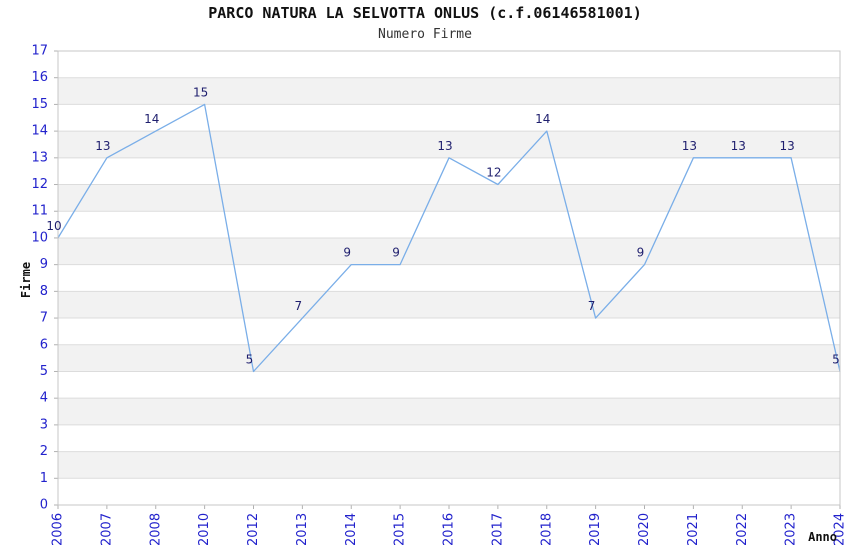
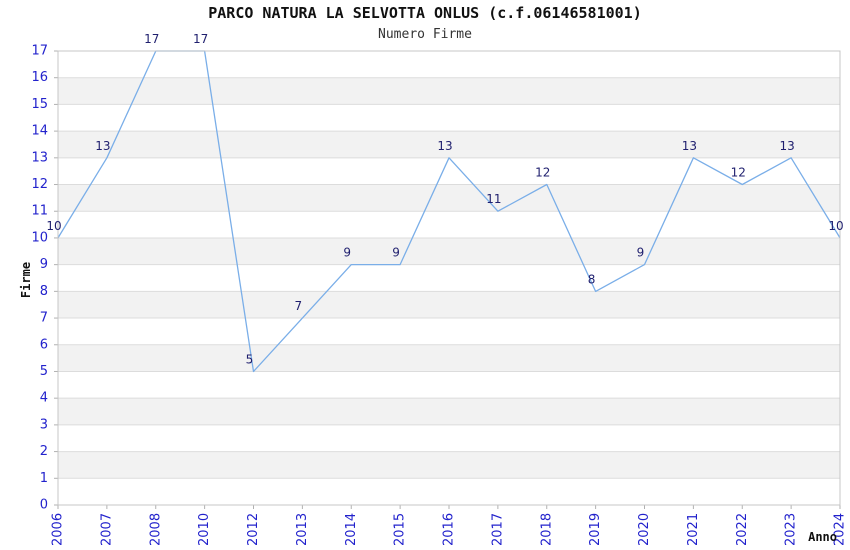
2008: 14 -> 17
2010: 15 -> 17
2017: 12 -> 11
2018: 14 -> 12
2019: 7 -> 8
2022: 13 -> 12
2024: 5 -> 10
